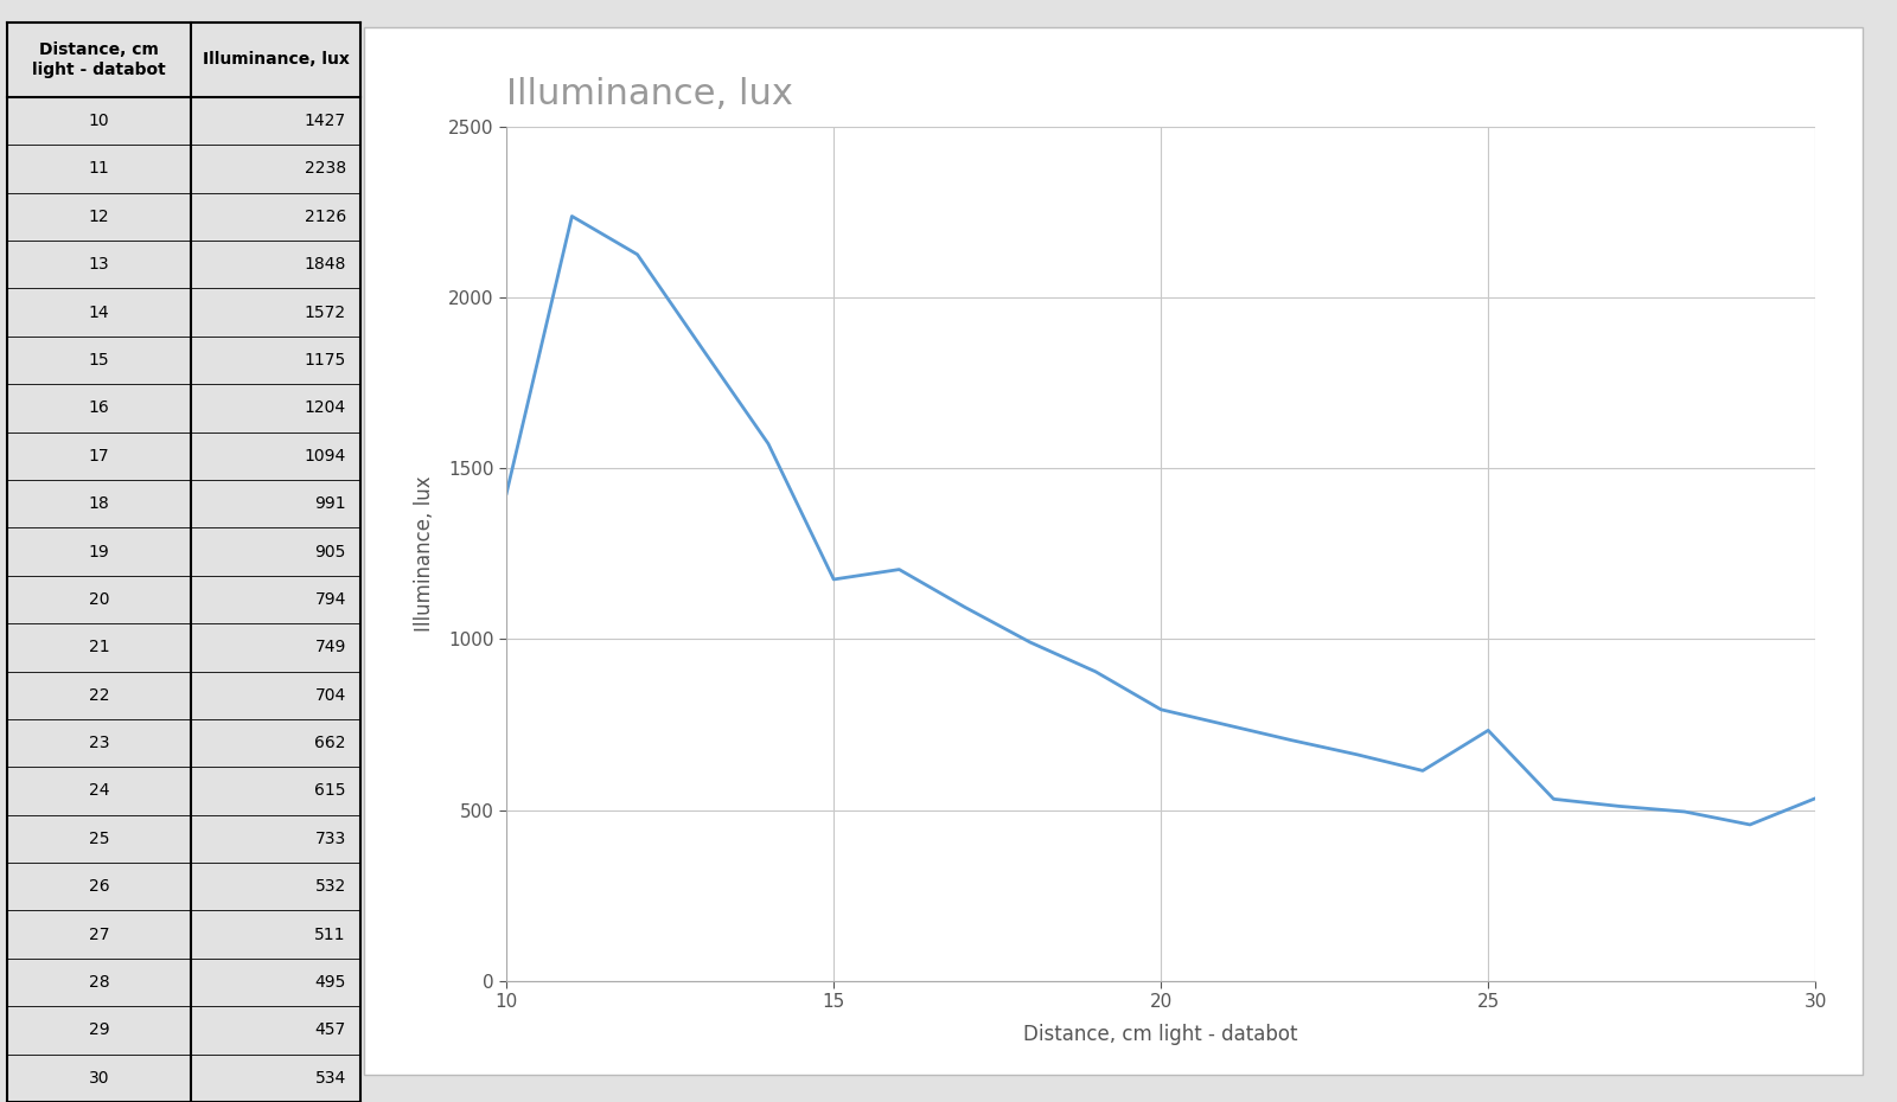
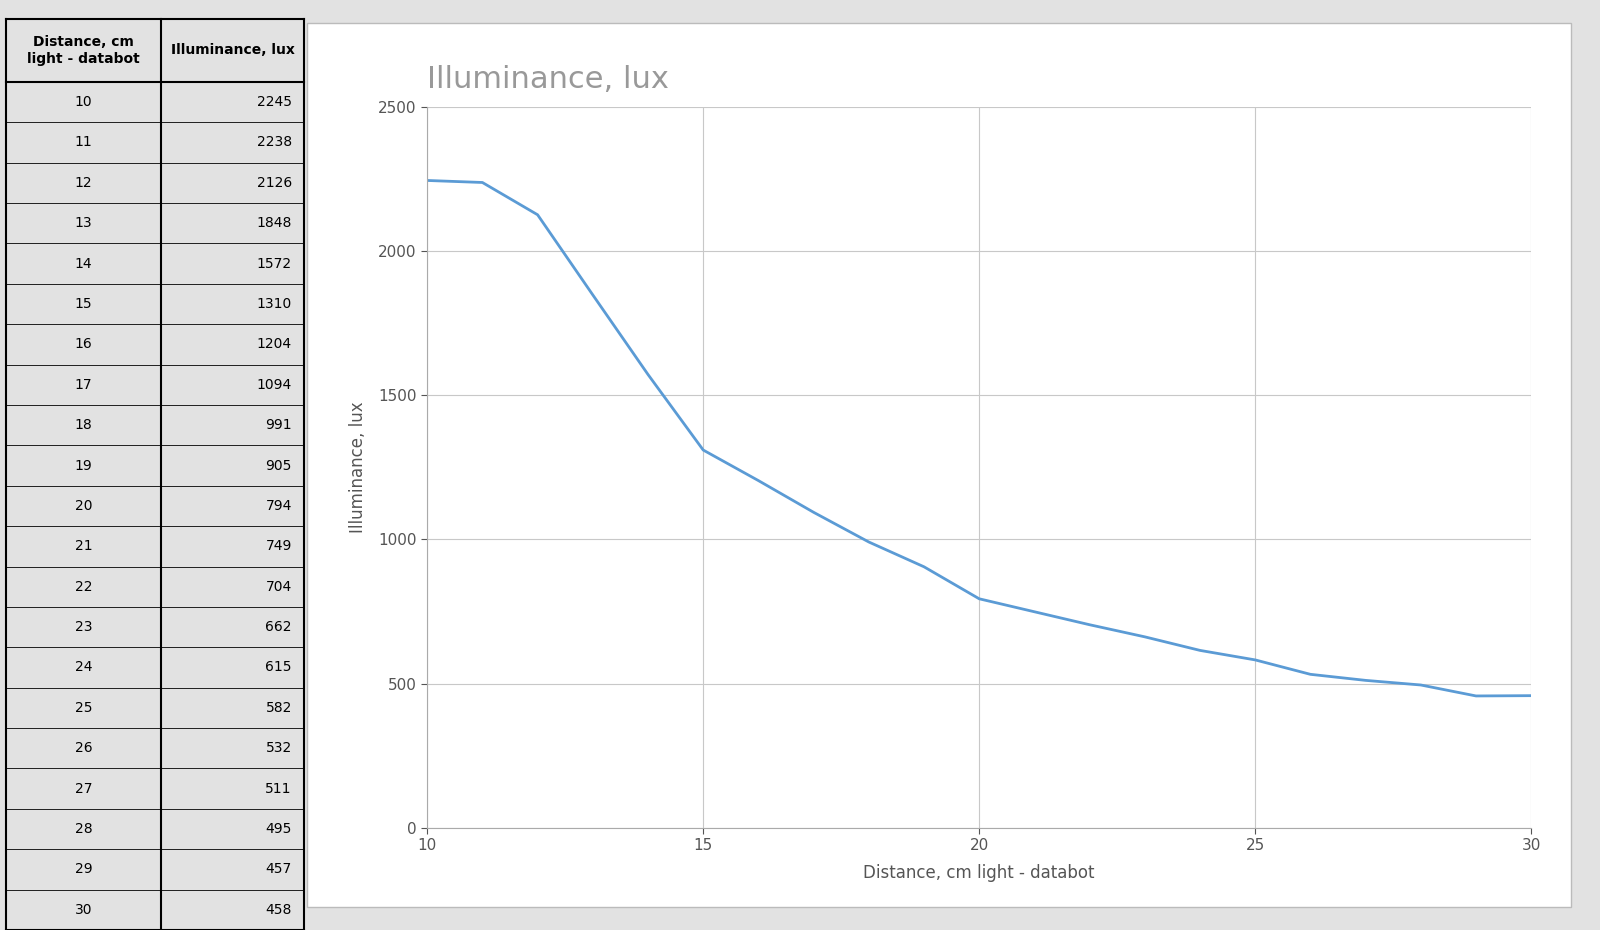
10: 1427 -> 2245
15: 1175 -> 1310
25: 733 -> 582
30: 534 -> 458
